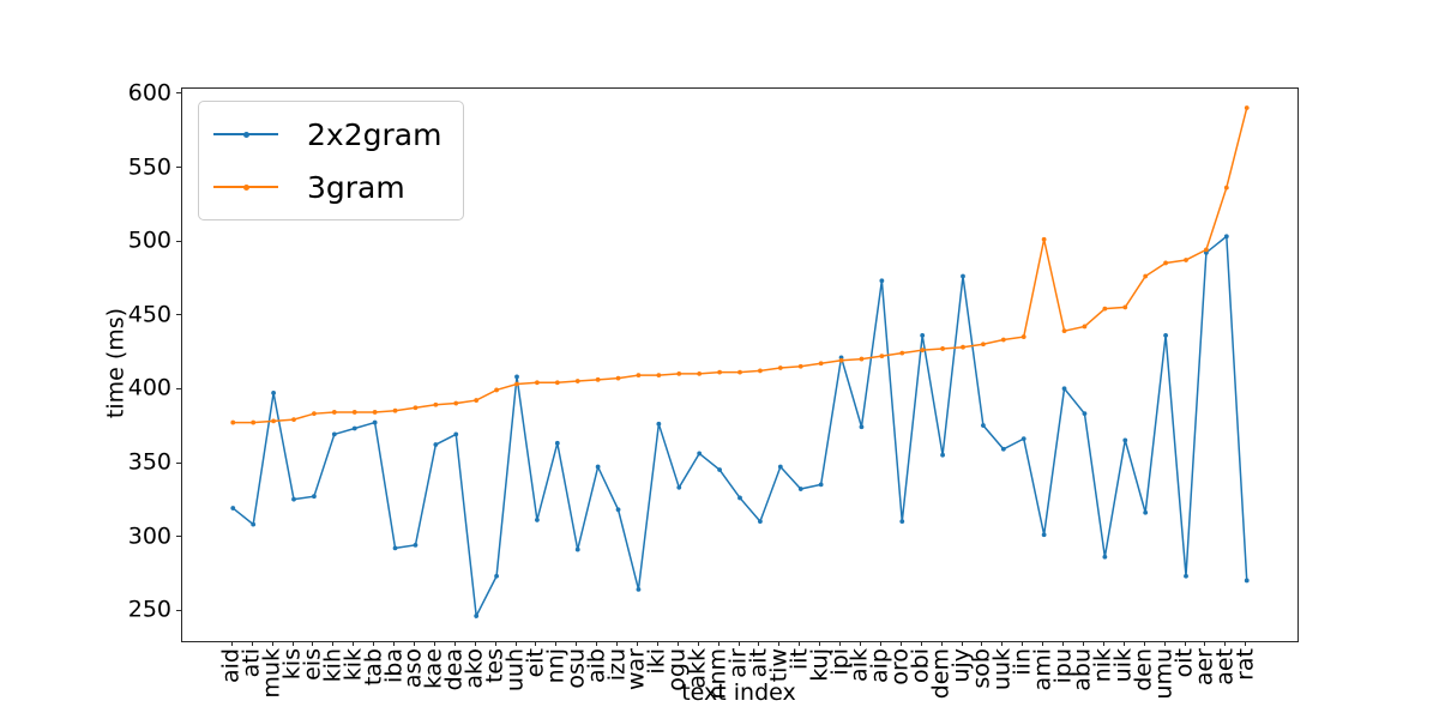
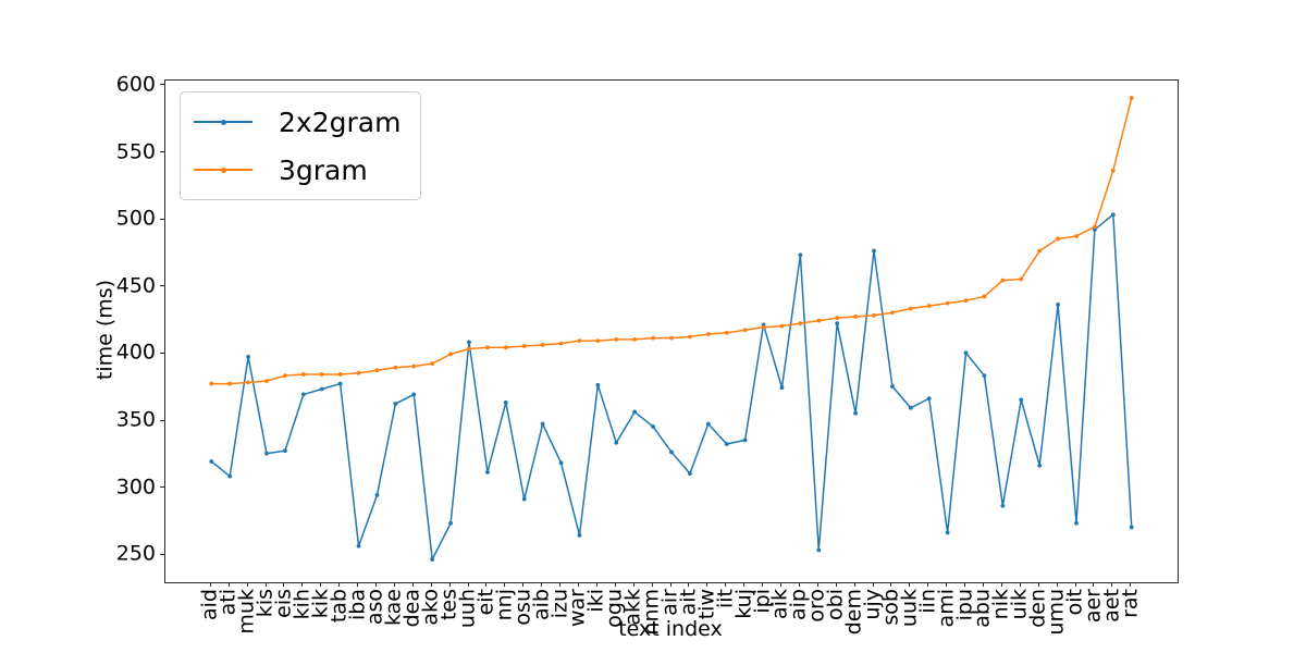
2x2gram/iba: 293 -> 257
2x2gram/oro: 311 -> 254
2x2gram/obi: 437 -> 423
2x2gram/ami: 302 -> 267
3gram/ami: 502 -> 438
